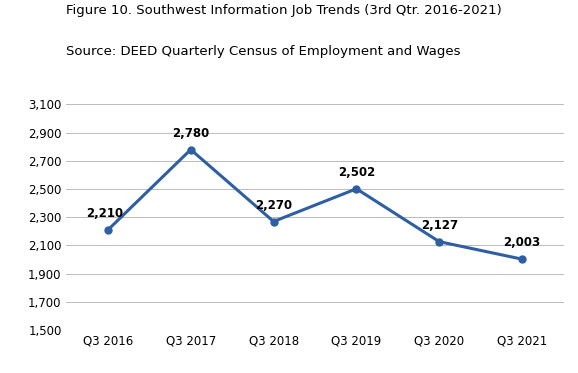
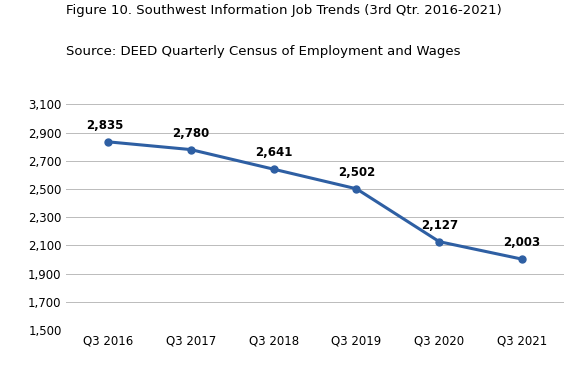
Q3 2016: 2,210 -> 2,835
Q3 2018: 2,270 -> 2,641
